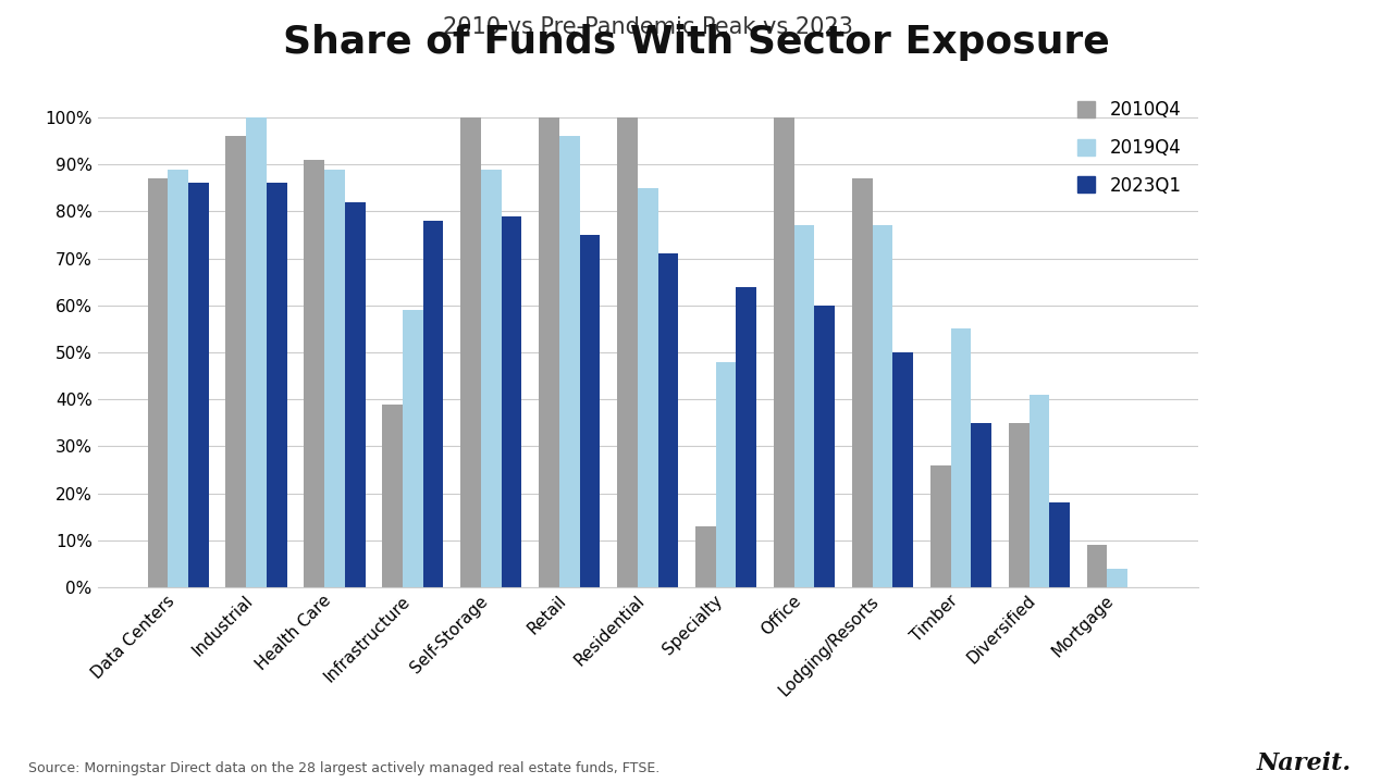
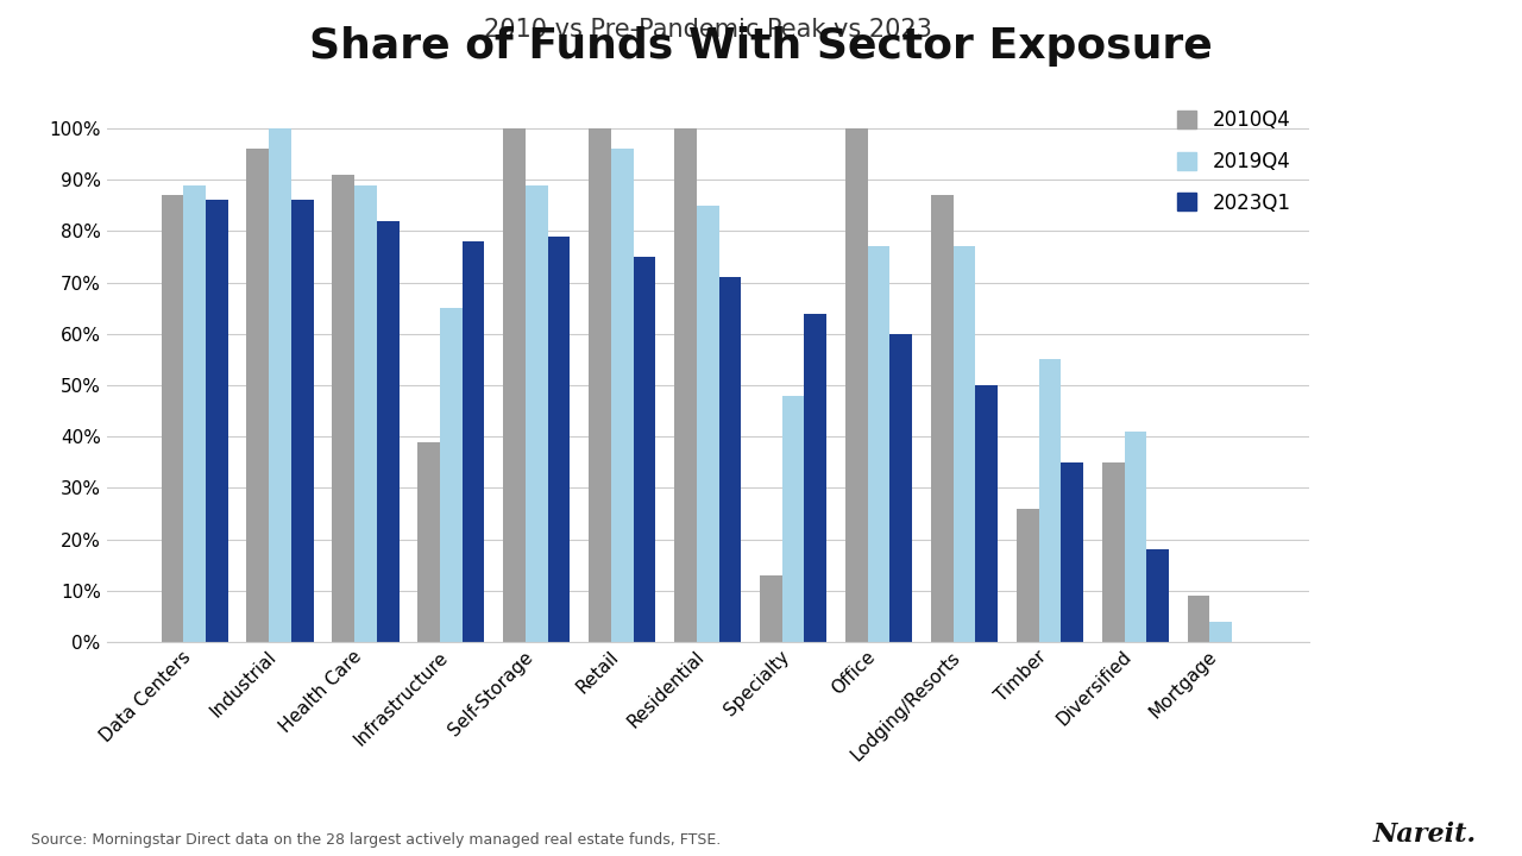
2019Q4/Infrastructure: 59% -> 65%
